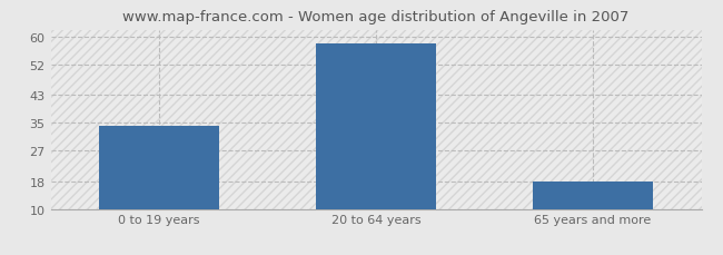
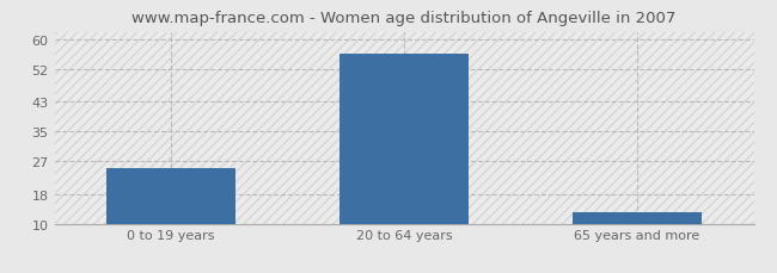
0 to 19 years: 34 -> 25
20 to 64 years: 58 -> 56
65 years and more: 18 -> 13
